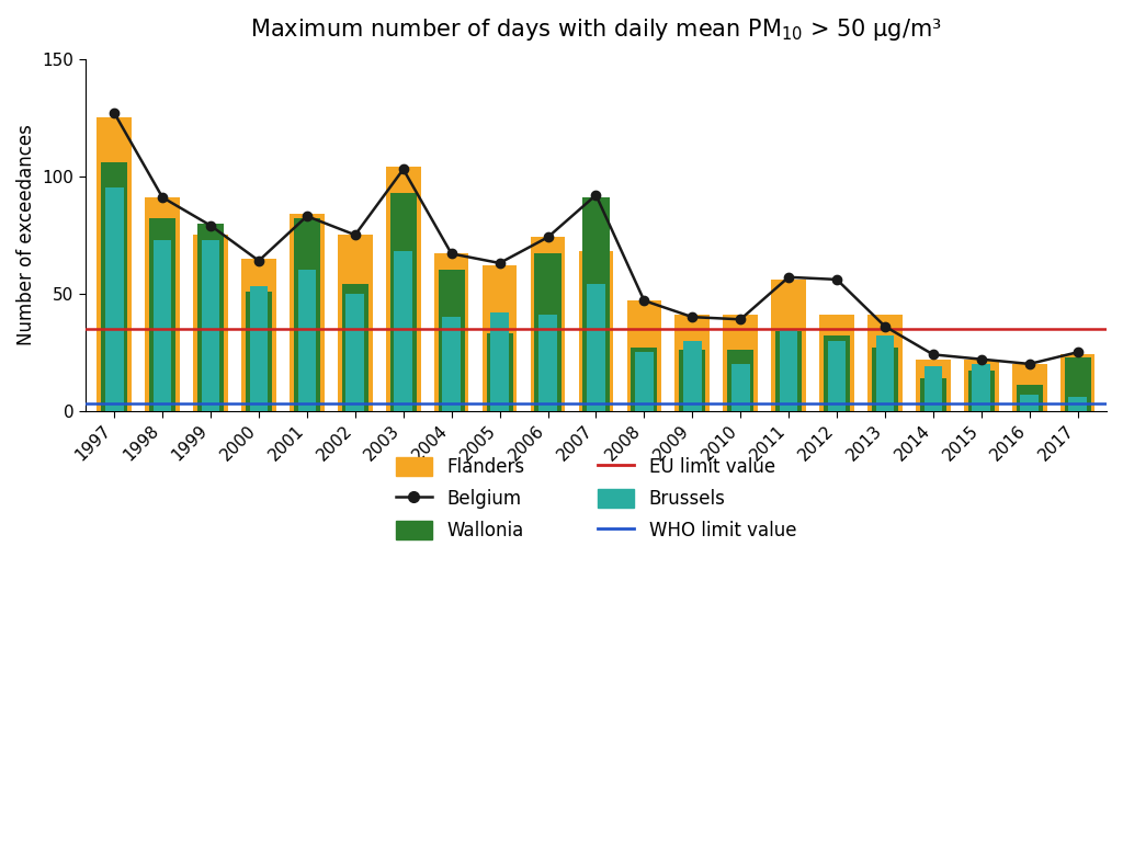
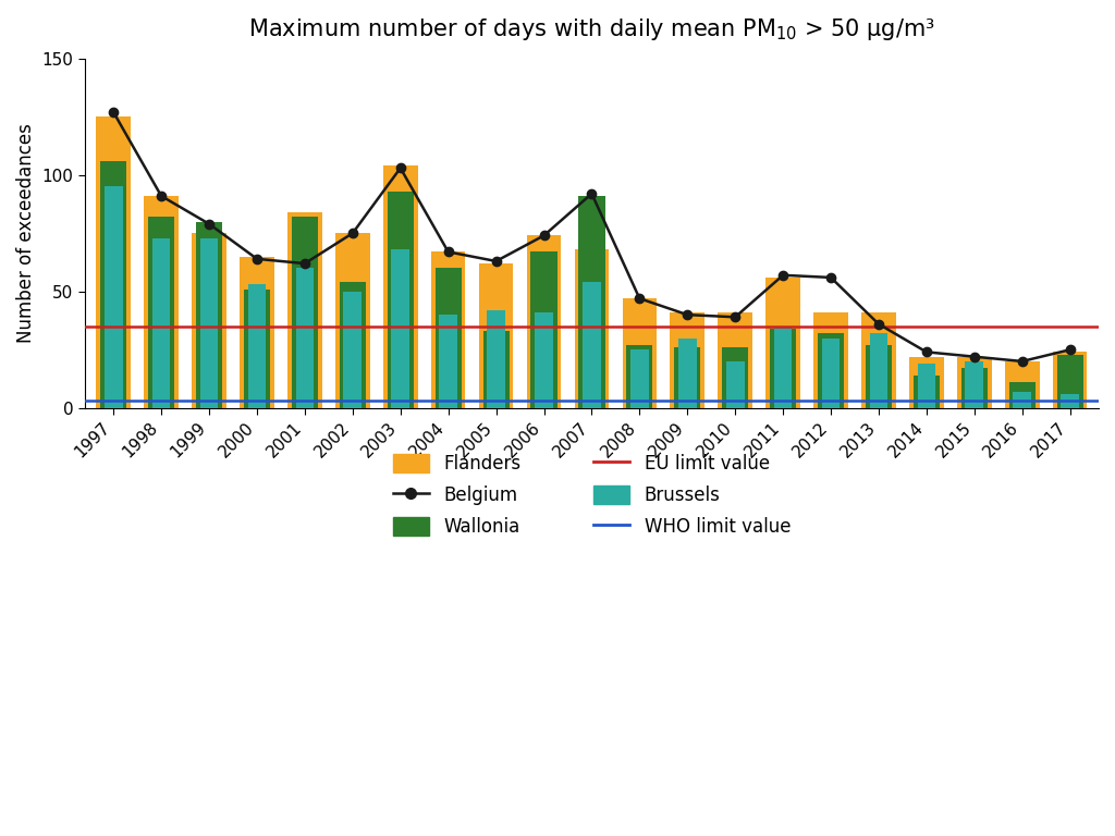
Belgium/2001: 83 -> 62
